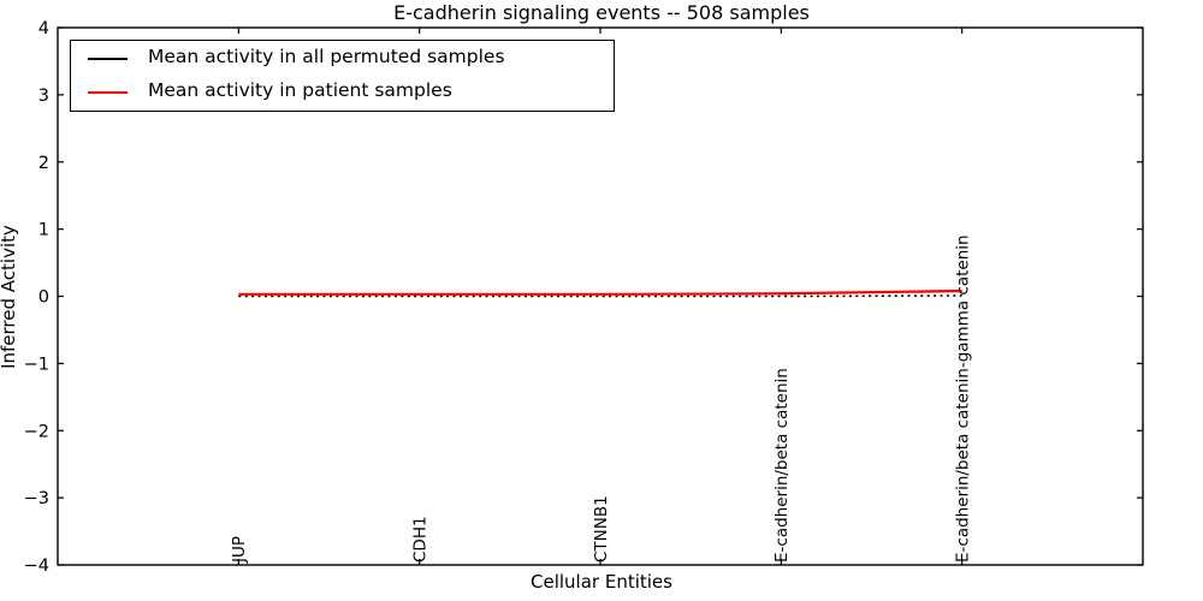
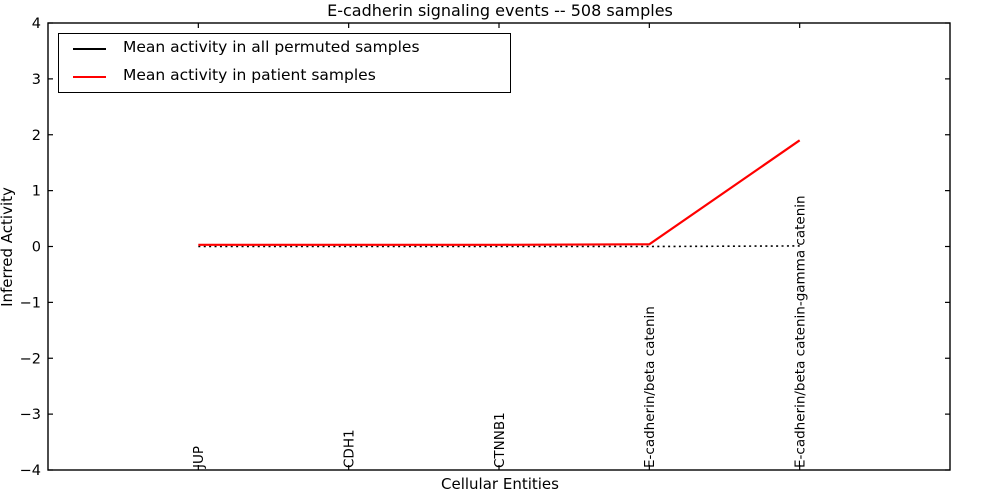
Mean activity in patient samples/E-cadherin/beta catenin-gamma catenin: 0.1 -> 1.9
